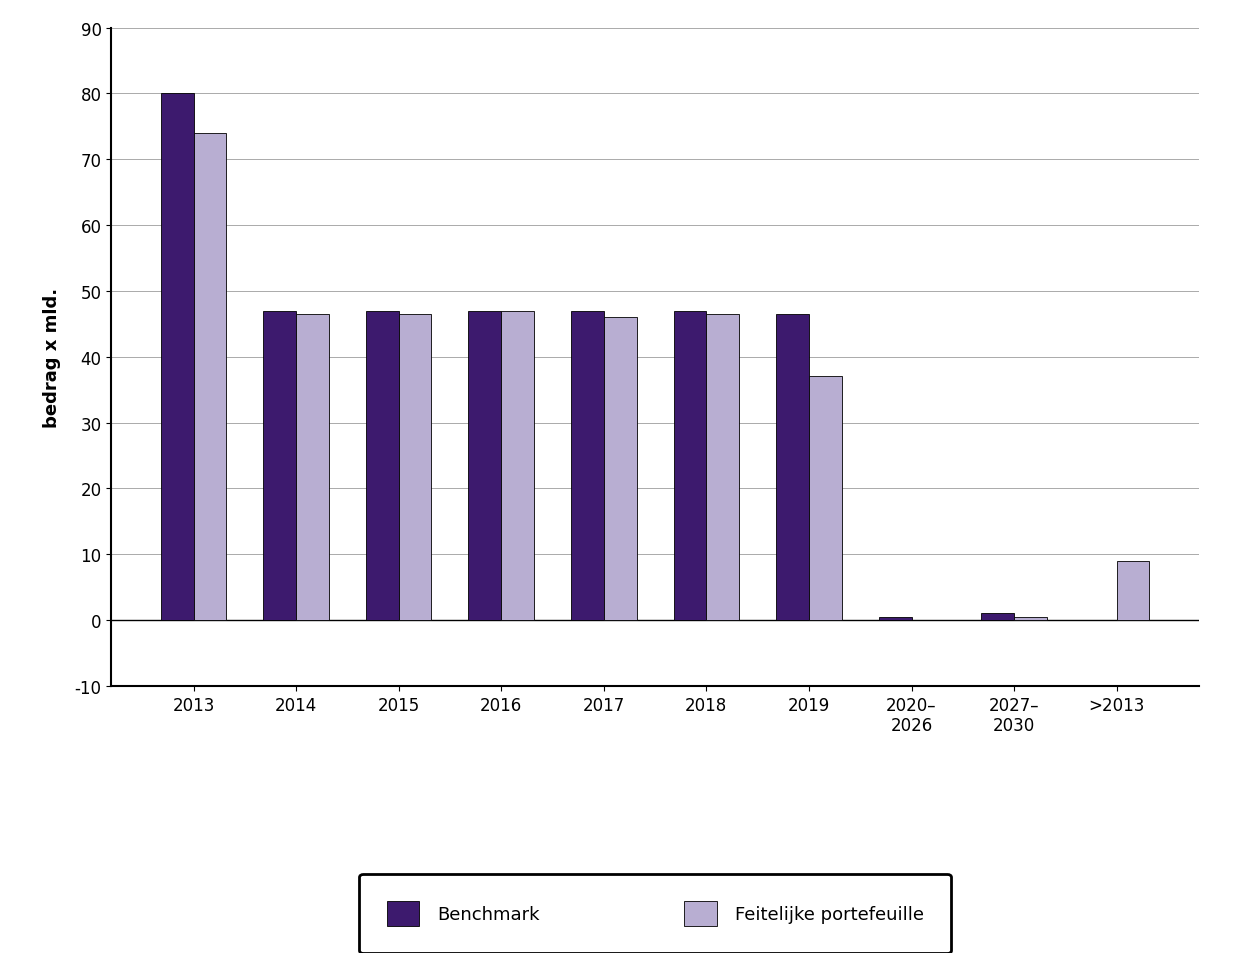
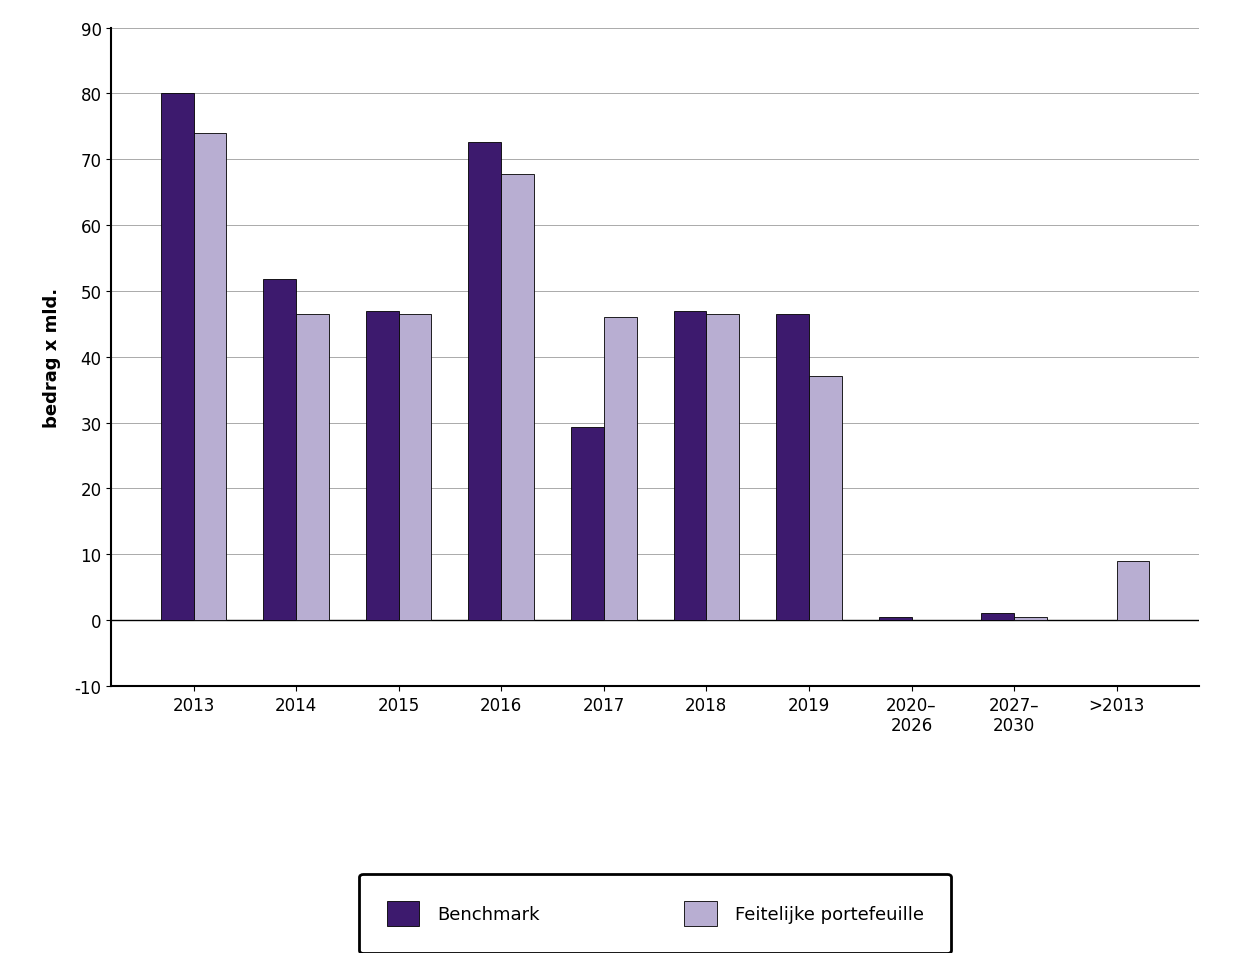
Benchmark/2014: 47.0 -> 51.8
Benchmark/2016: 47.0 -> 72.6
Feitelijke portefeuille/2016: 47.0 -> 67.8
Benchmark/2017: 47.0 -> 29.4
